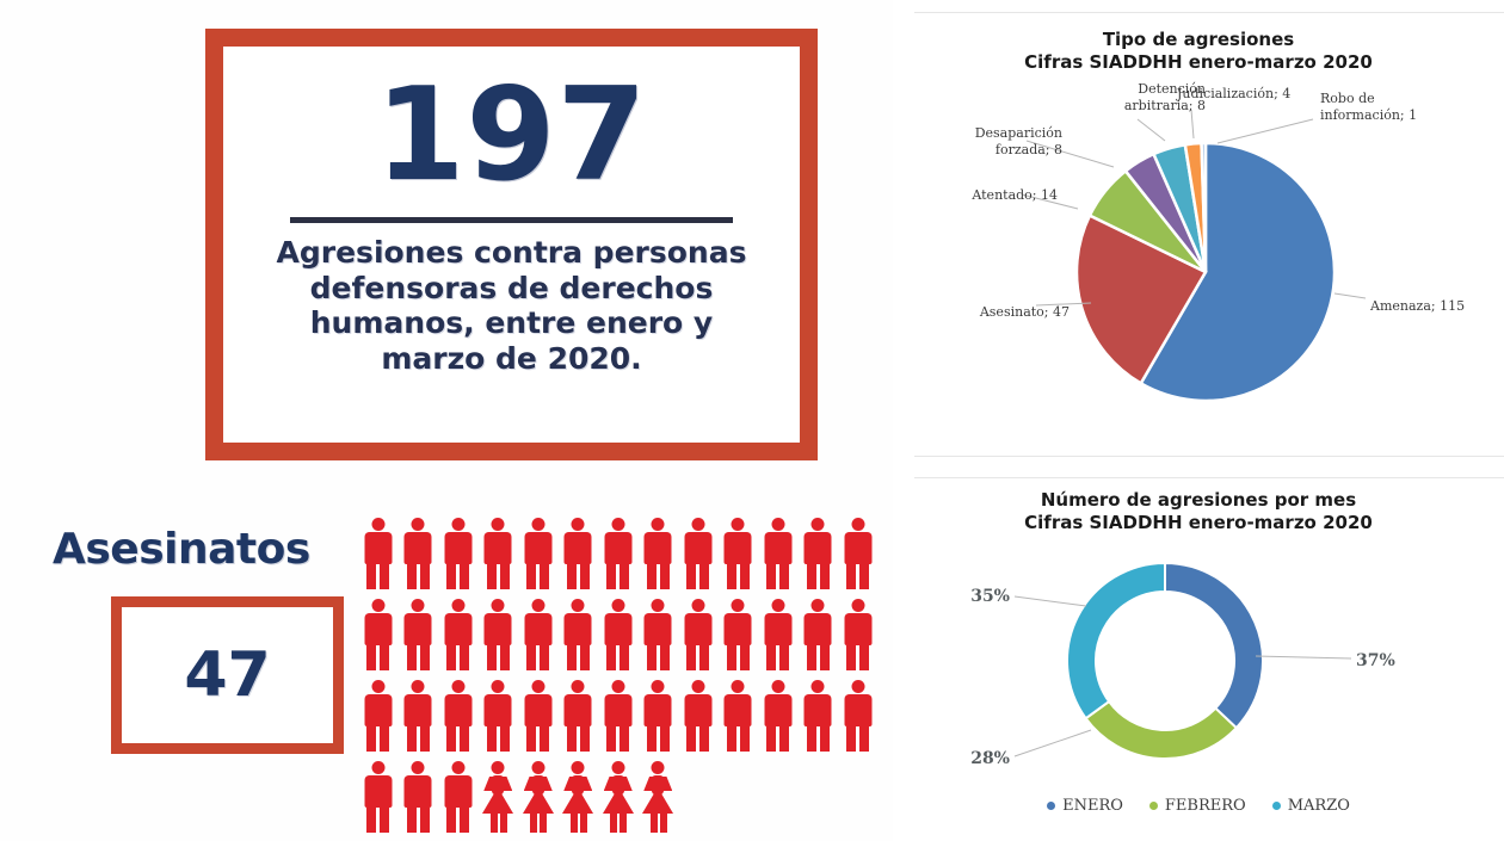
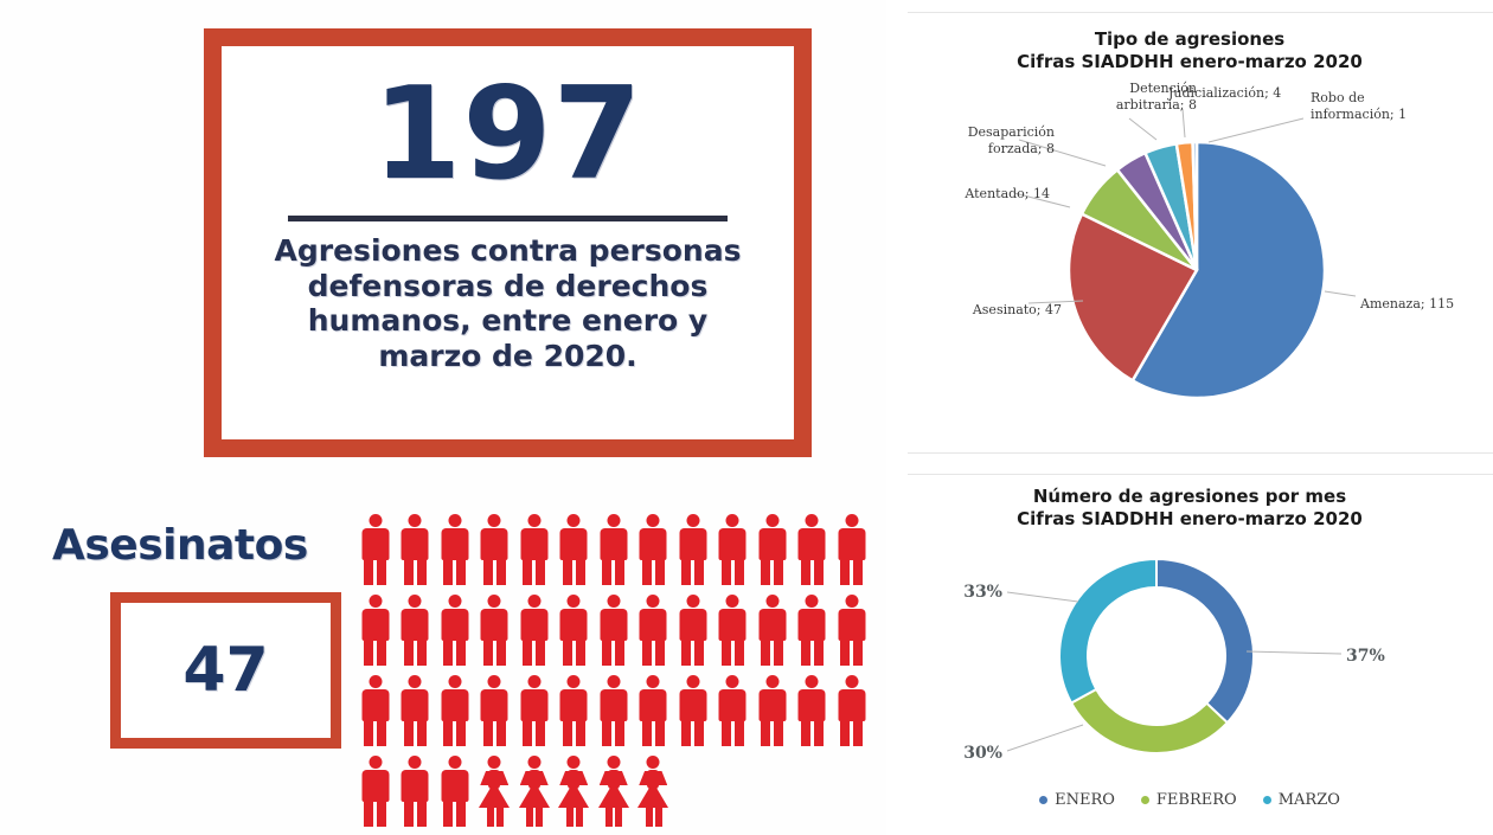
Número de agresiones por mes Cifras SIADDHH enero-marzo 2020/FEBRERO: 28% -> 30%
Número de agresiones por mes Cifras SIADDHH enero-marzo 2020/MARZO: 35% -> 33%
